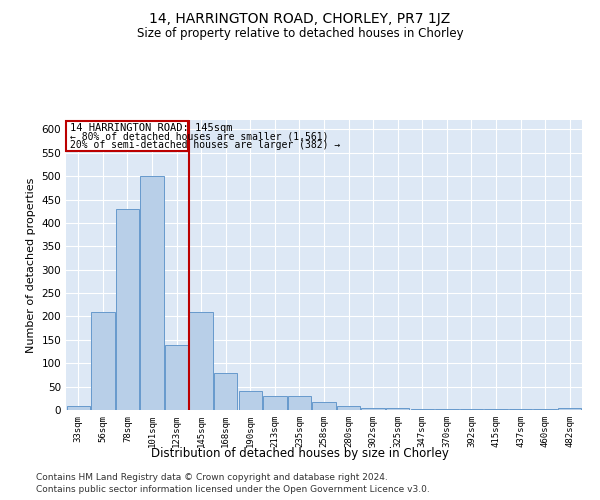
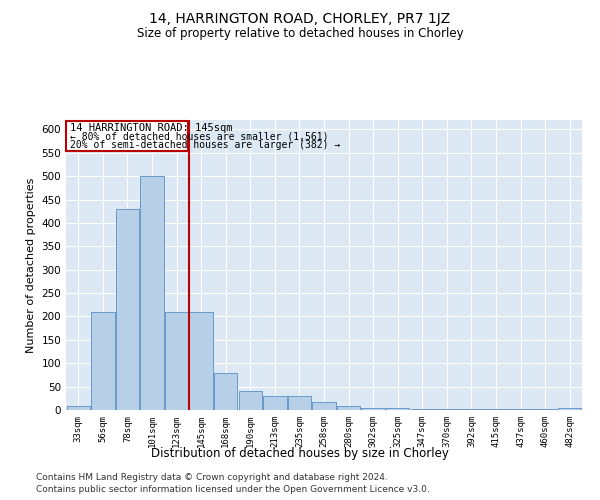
123sqm: 140 -> 210
